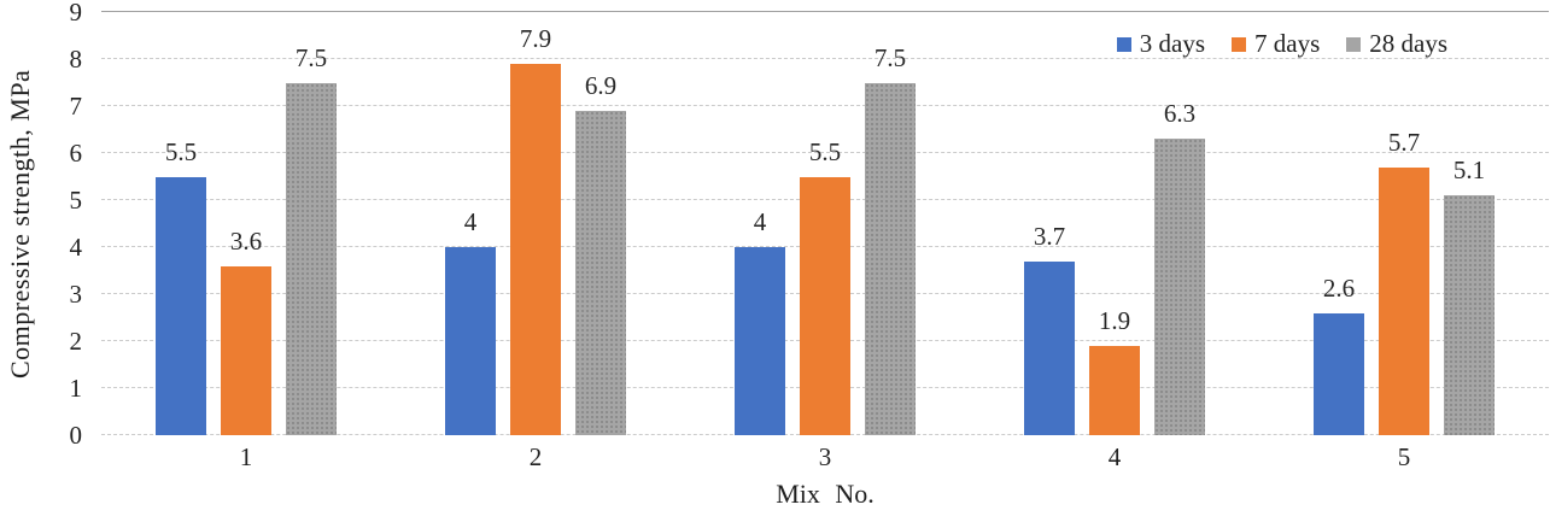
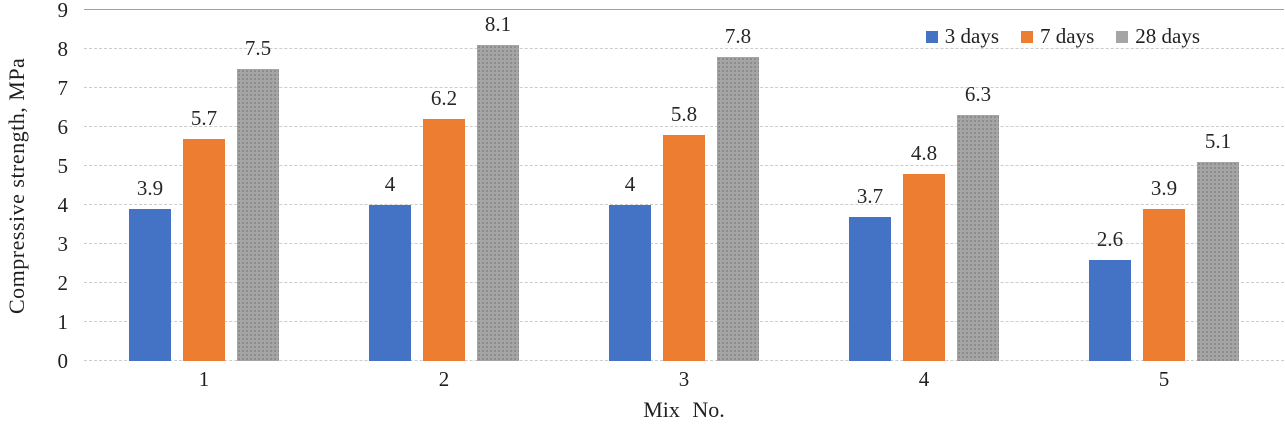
3 days/1: 5.5 -> 3.9
7 days/1: 3.6 -> 5.7
7 days/2: 7.9 -> 6.2
28 days/2: 6.9 -> 8.1
7 days/3: 5.5 -> 5.8
28 days/3: 7.5 -> 7.8
7 days/4: 1.9 -> 4.8
7 days/5: 5.7 -> 3.9
